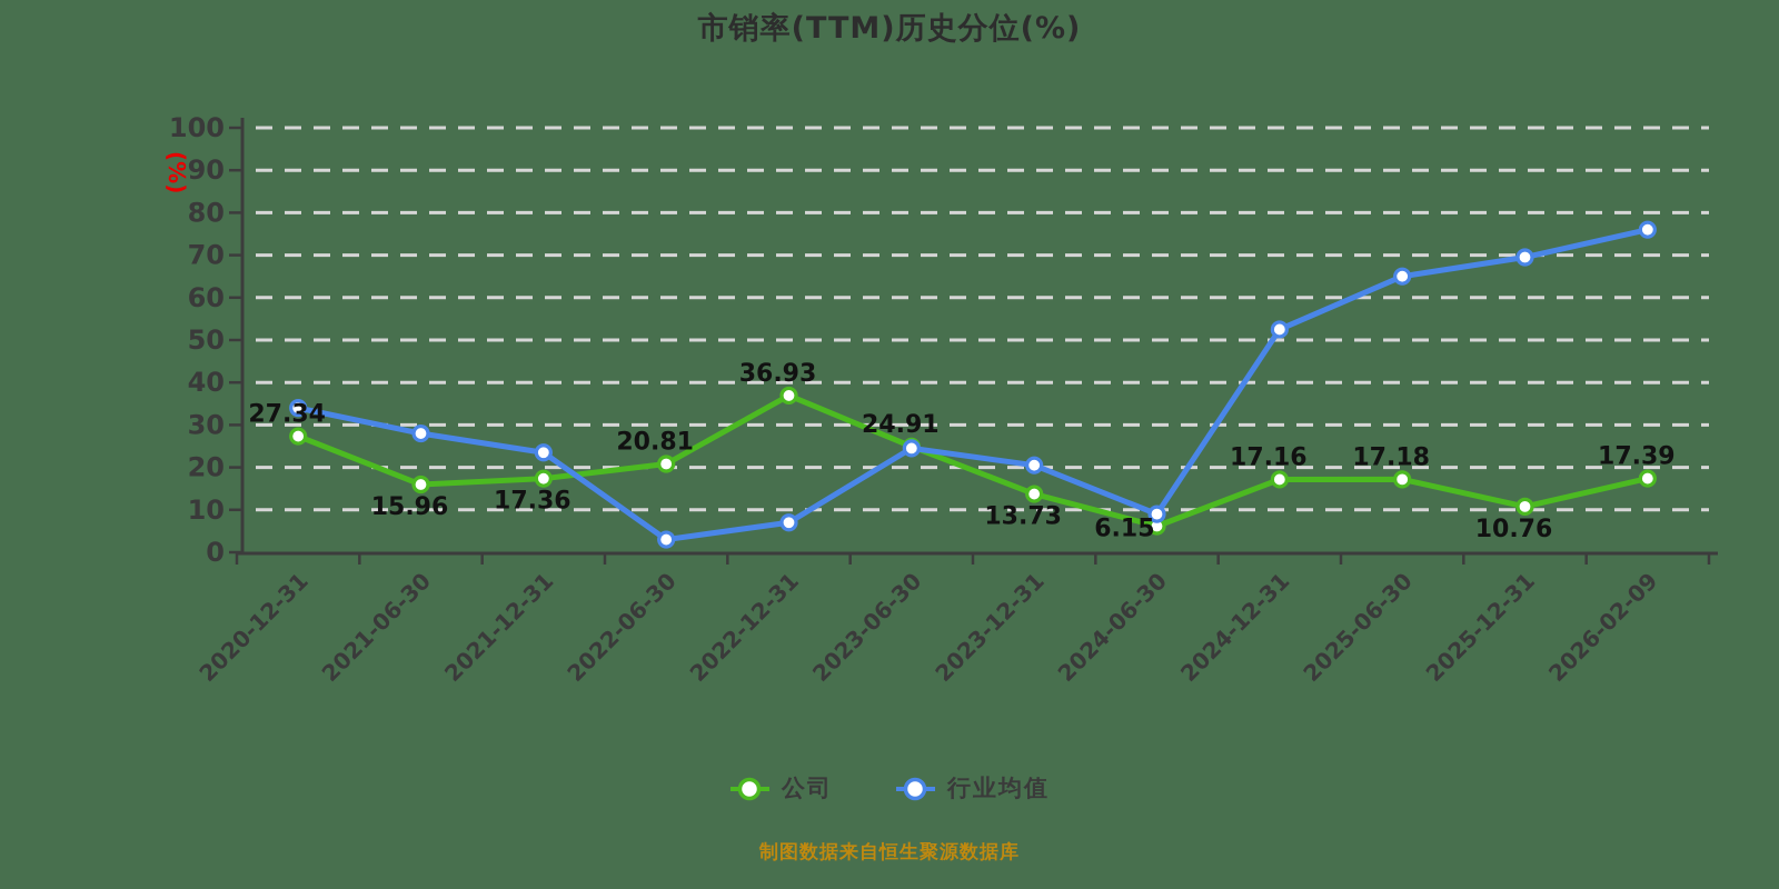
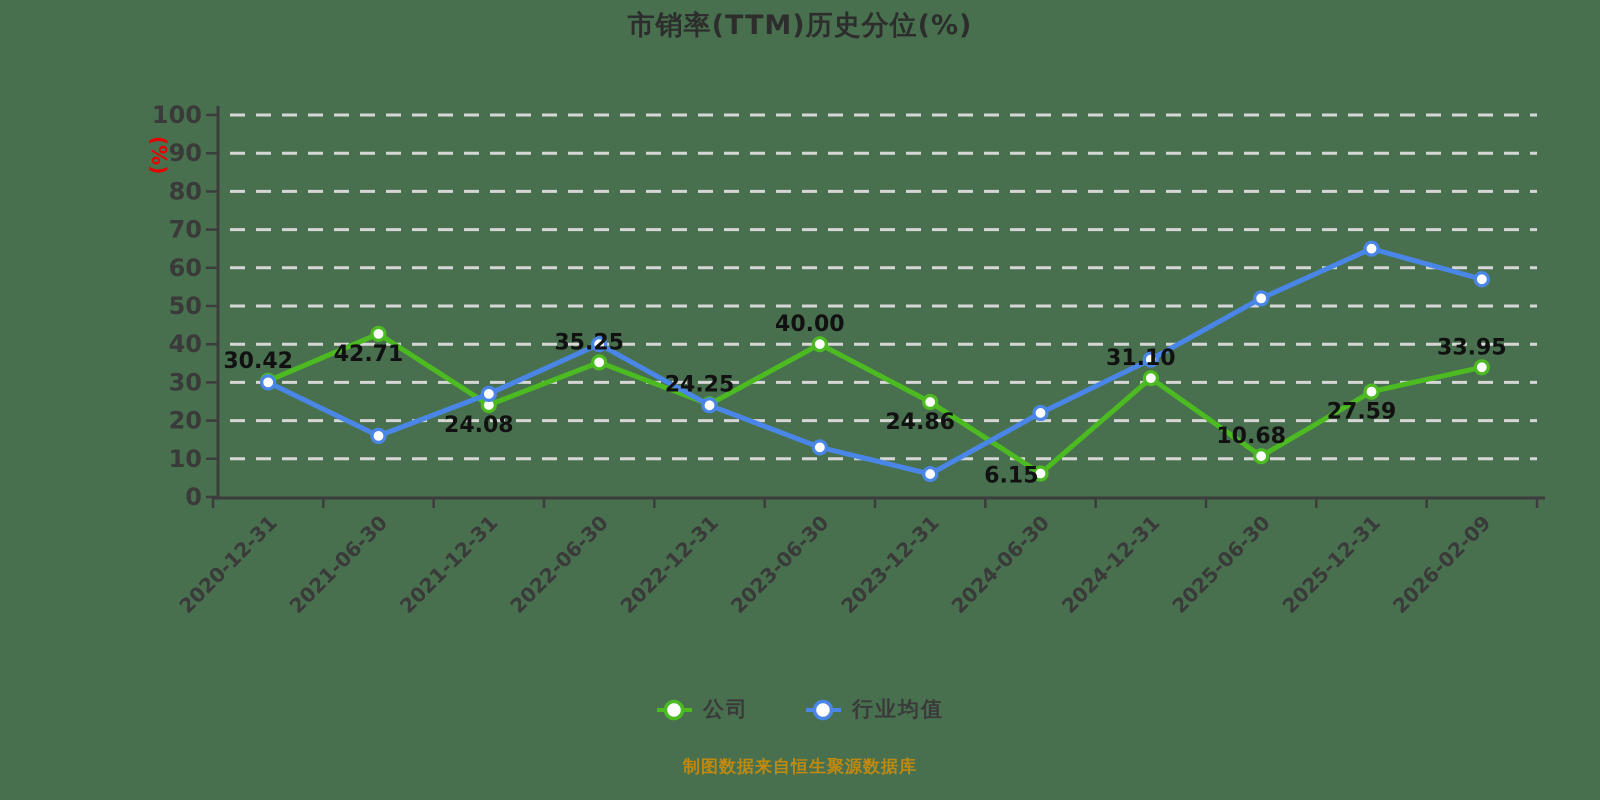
公司/2020-12-31: 27.34 -> 30.42
行业均值/2020-12-31: 34 -> 30
公司/2021-06-30: 15.96 -> 42.71
行业均值/2021-06-30: 28 -> 16
公司/2021-12-31: 17.36 -> 24.08
行业均值/2021-12-31: 24 -> 27
公司/2022-06-30: 20.81 -> 35.25
行业均值/2022-06-30: 3 -> 40
公司/2022-12-31: 36.93 -> 24.25
行业均值/2022-12-31: 7 -> 24
公司/2023-06-30: 24.91 -> 40.00
行业均值/2023-06-30: 24 -> 13
公司/2023-12-31: 13.73 -> 24.86
行业均值/2023-12-31: 20 -> 6
行业均值/2024-06-30: 9 -> 22
公司/2024-12-31: 17.16 -> 31.10
行业均值/2024-12-31: 52 -> 36
公司/2025-06-30: 17.18 -> 10.68
行业均值/2025-06-30: 65 -> 52
公司/2025-12-31: 10.76 -> 27.59
行业均值/2025-12-31: 70 -> 65
公司/2026-02-09: 17.39 -> 33.95
行业均值/2026-02-09: 76 -> 57
